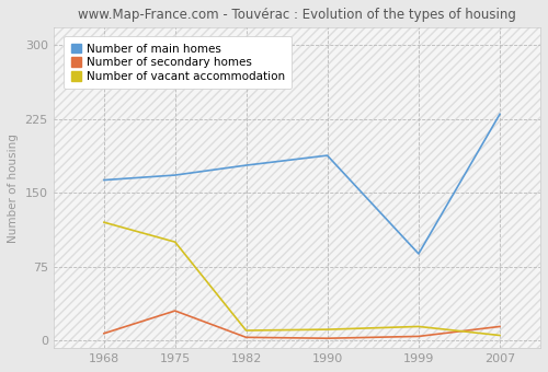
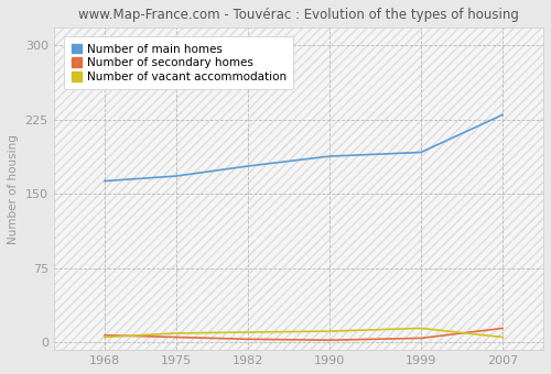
Number of vacant accommodation/1968: 120 -> 5
Number of secondary homes/1975: 30 -> 5
Number of vacant accommodation/1975: 100 -> 9
Number of main homes/1999: 88 -> 192
